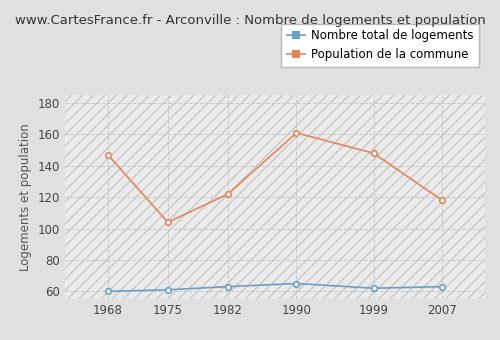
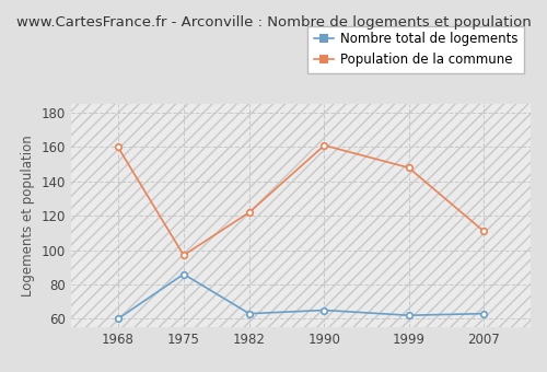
Population de la commune/1968: 147 -> 160
Nombre total de logements/1975: 61 -> 86
Population de la commune/1975: 104 -> 97
Population de la commune/2007: 118 -> 111
